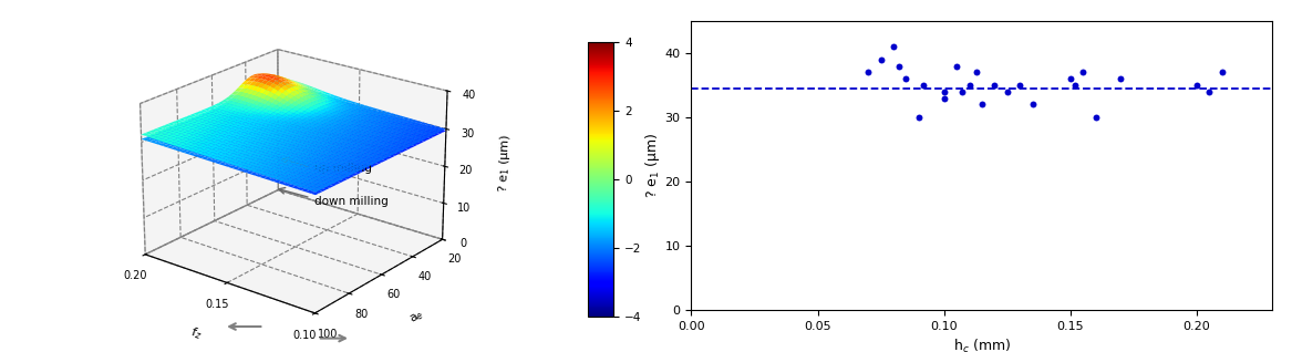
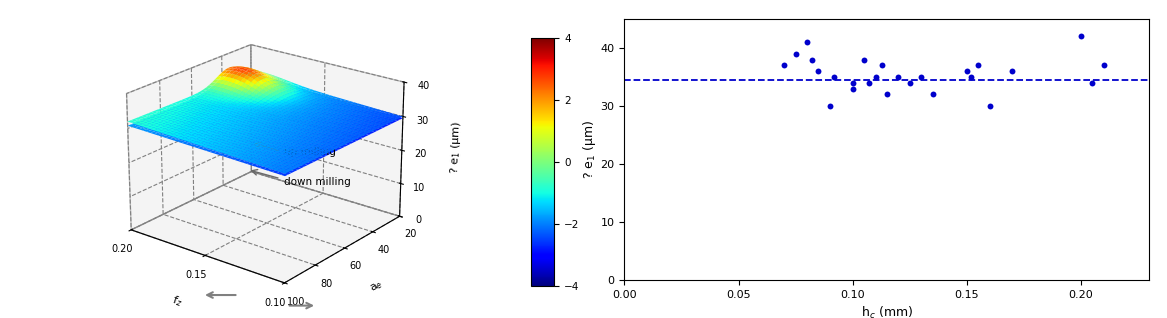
0.20: 35 -> 42
